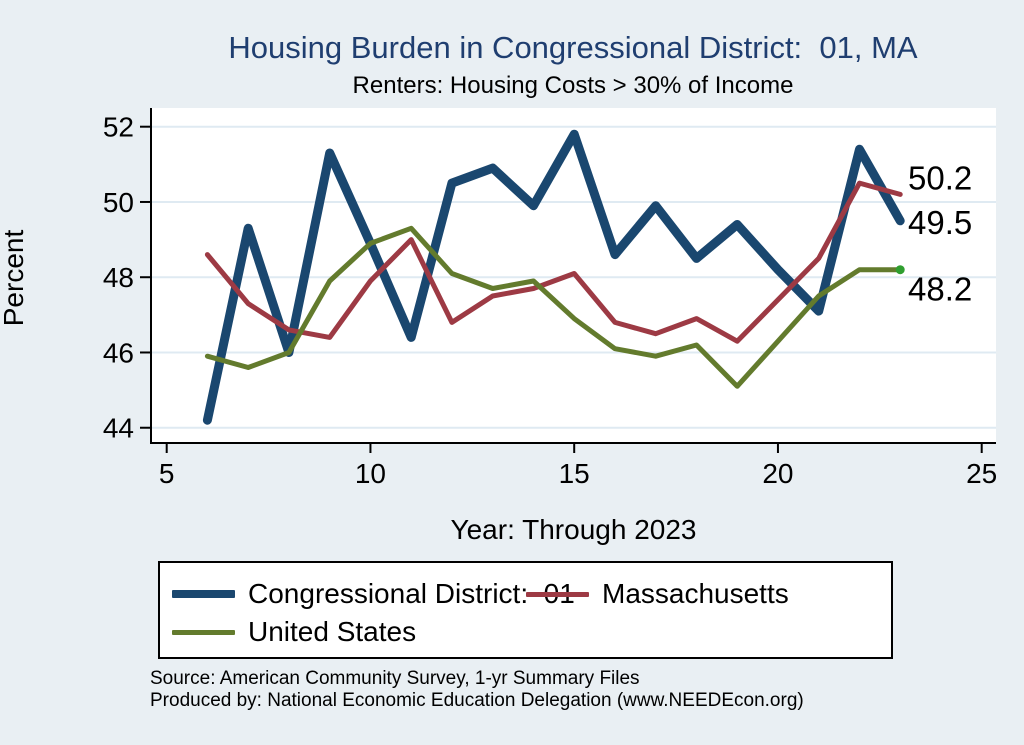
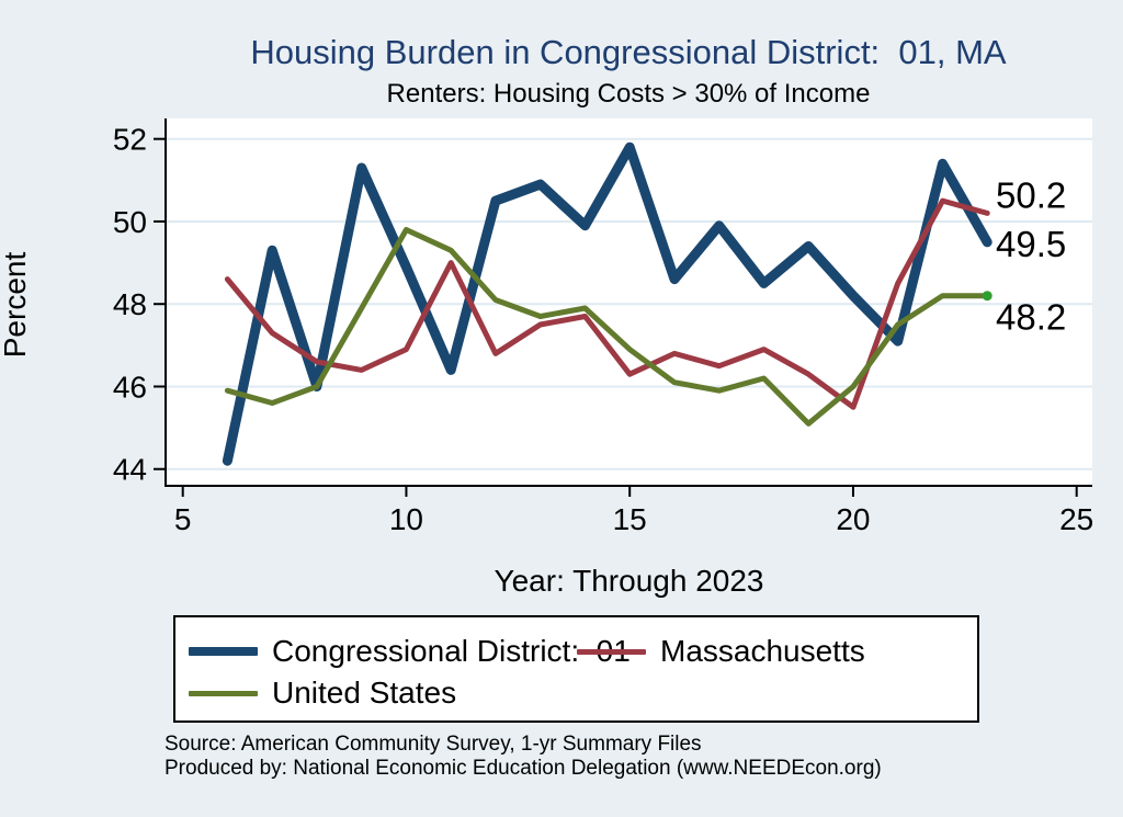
Massachusetts/10: 47.9 -> 46.9
United States/10: 48.9 -> 49.8
Massachusetts/15: 48.1 -> 46.3
Massachusetts/20: 47.4 -> 45.5
United States/20: 46.3 -> 46.0
